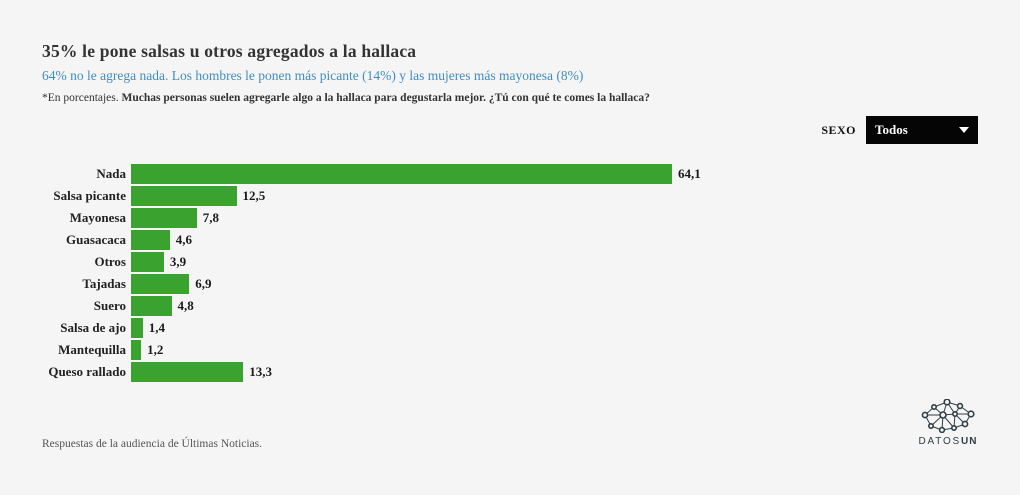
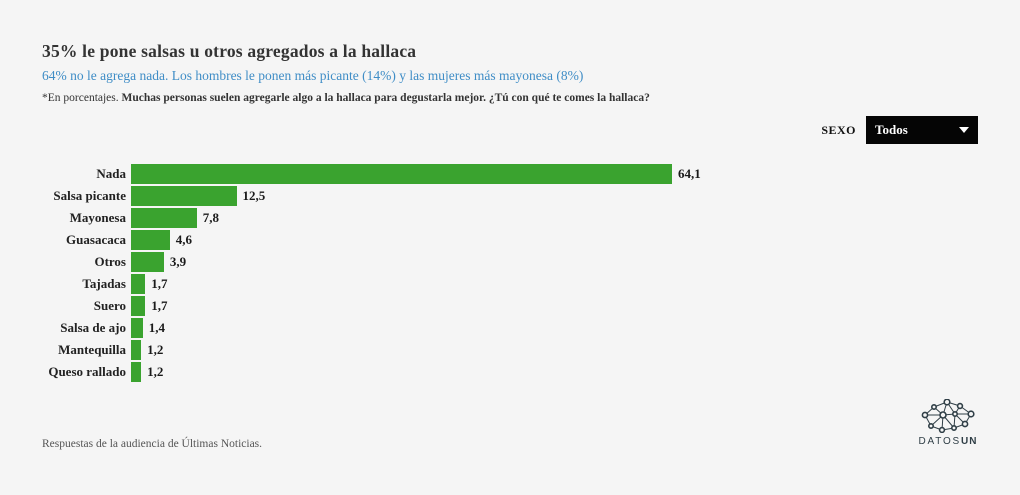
Tajadas: 6,9 -> 1,7
Suero: 4,8 -> 1,7
Queso rallado: 13,3 -> 1,2
